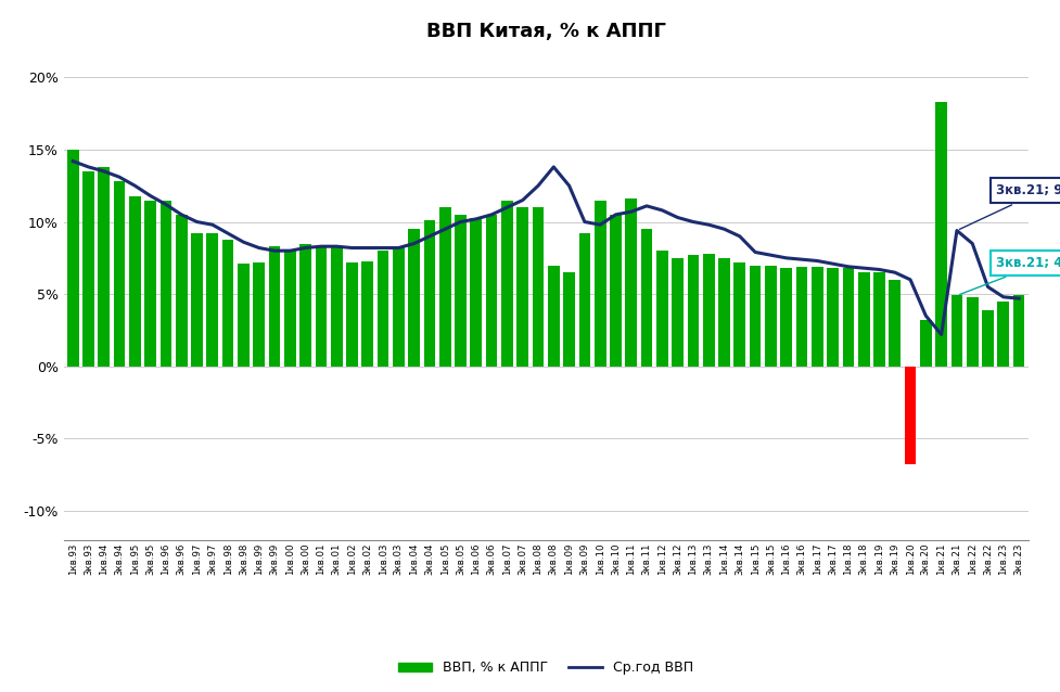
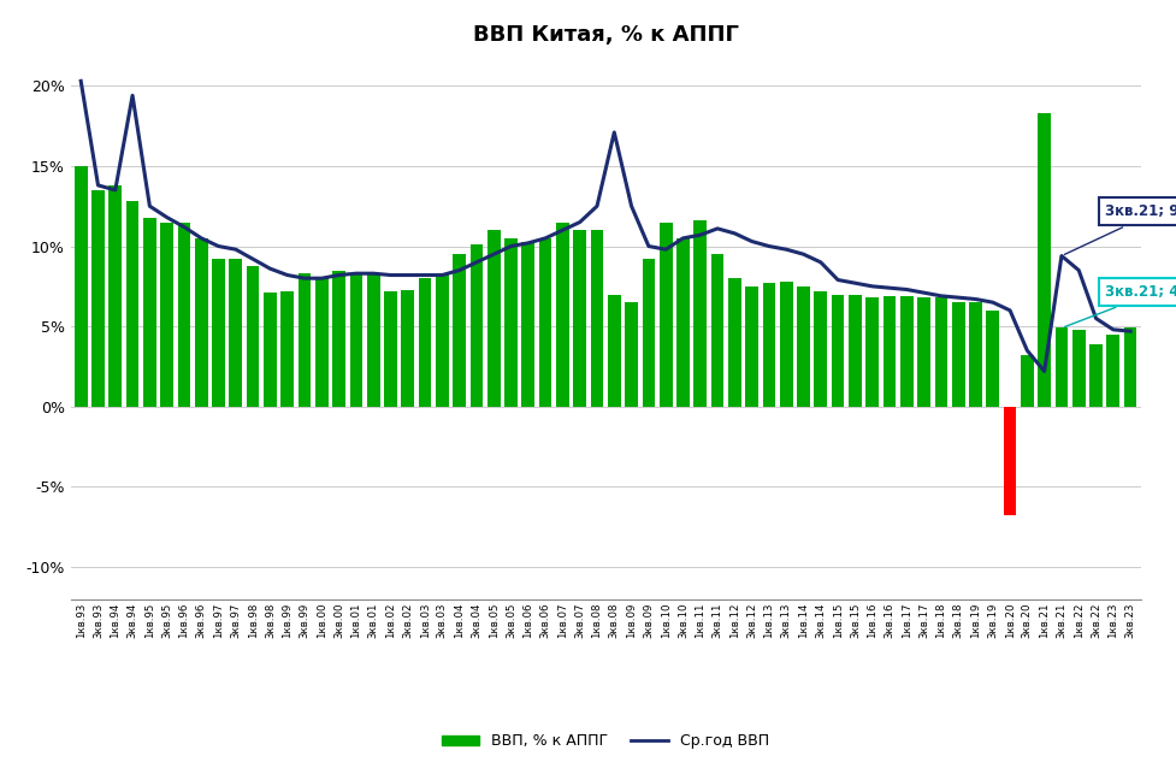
Ср.год ВВП/1кв.93: 14.2% -> 20.3%
Ср.год ВВП/3кв.94: 13.1% -> 19.4%
Ср.год ВВП/3кв.08: 13.8% -> 17.1%
